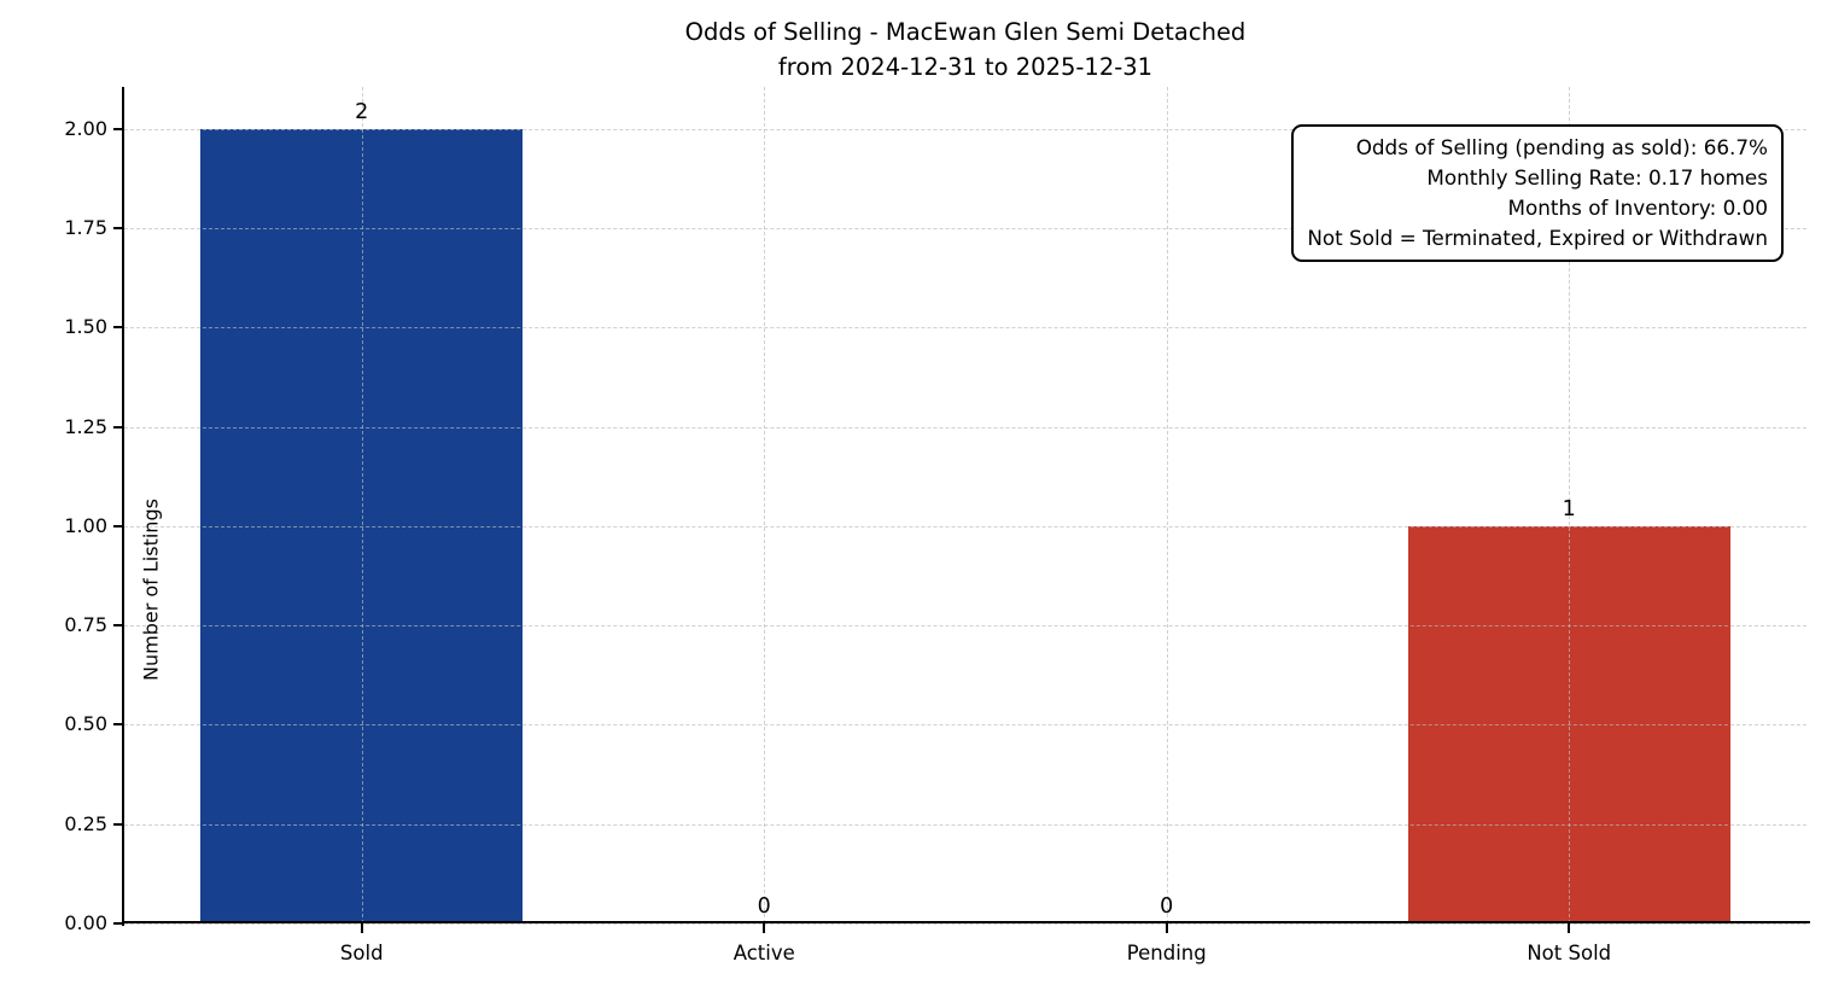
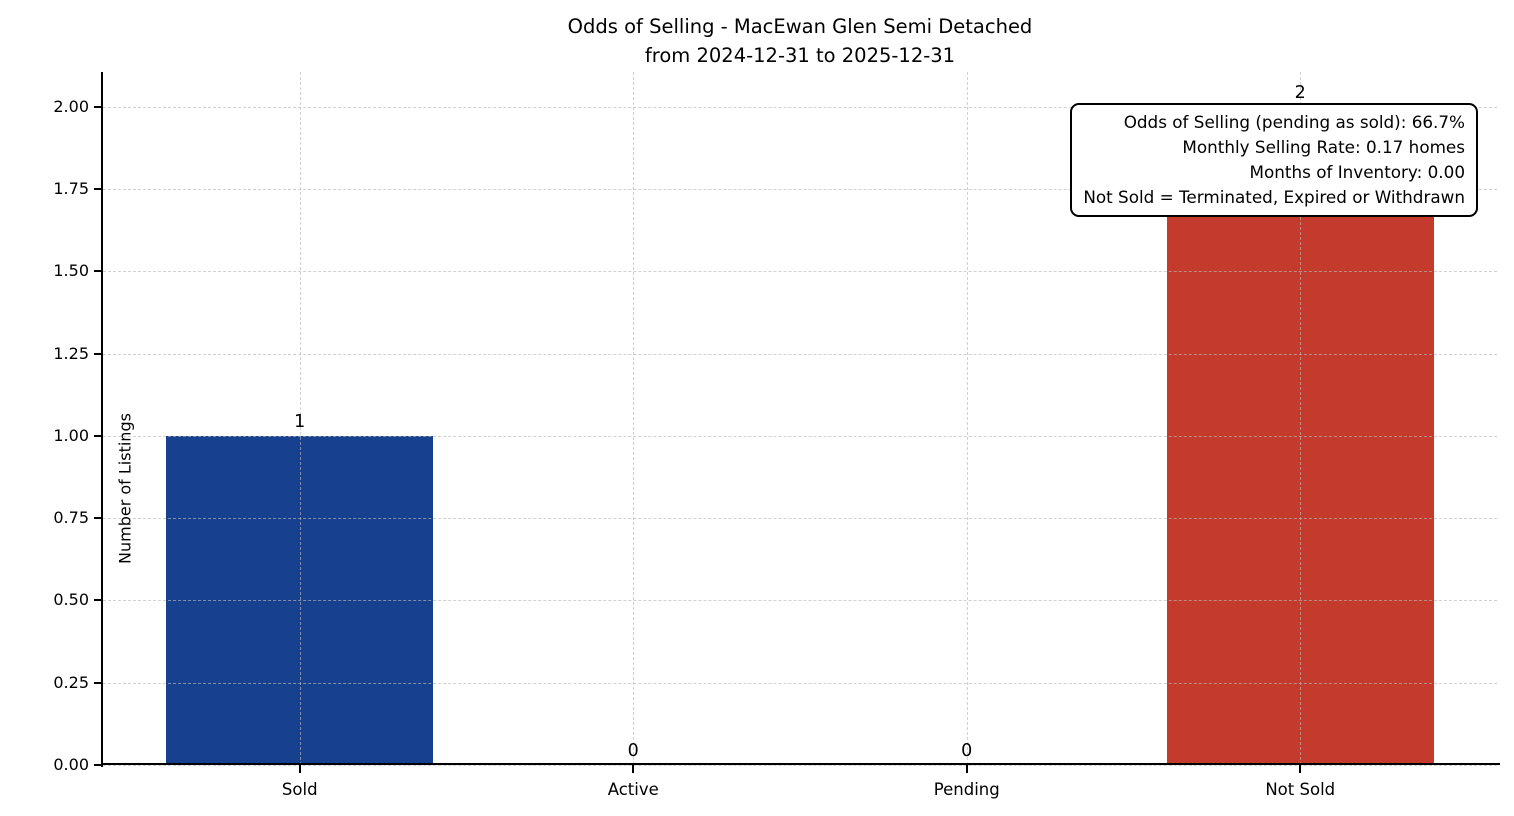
Sold: 2 -> 1
Not Sold: 1 -> 2
